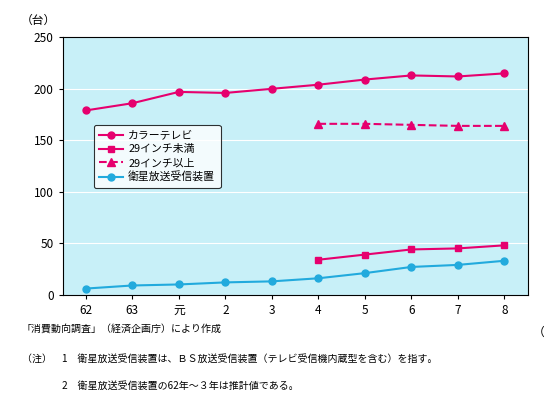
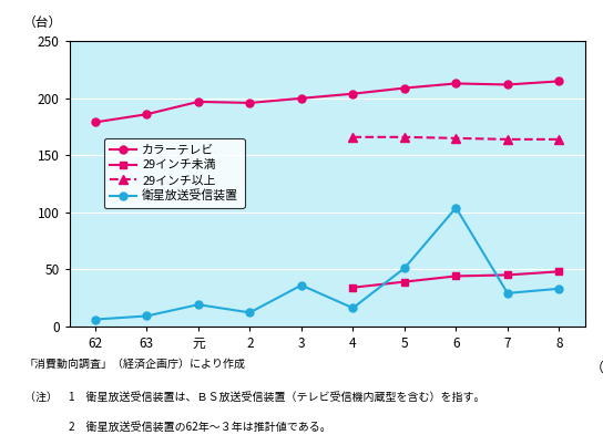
衛星放送受信装置/元: 10 -> 19
衛星放送受信装置/3: 13 -> 36
衛星放送受信装置/5: 21 -> 51
衛星放送受信装置/6: 27 -> 104
